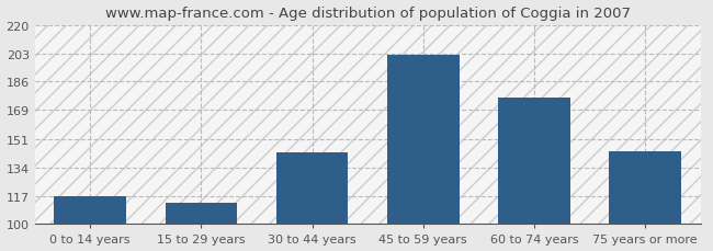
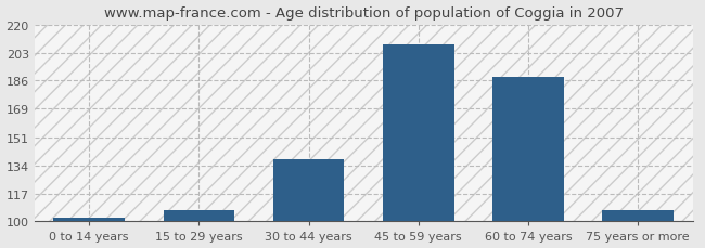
0 to 14 years: 117 -> 102
15 to 29 years: 113 -> 107
30 to 44 years: 143 -> 138
45 to 59 years: 202 -> 208
60 to 74 years: 176 -> 188
75 years or more: 144 -> 107
